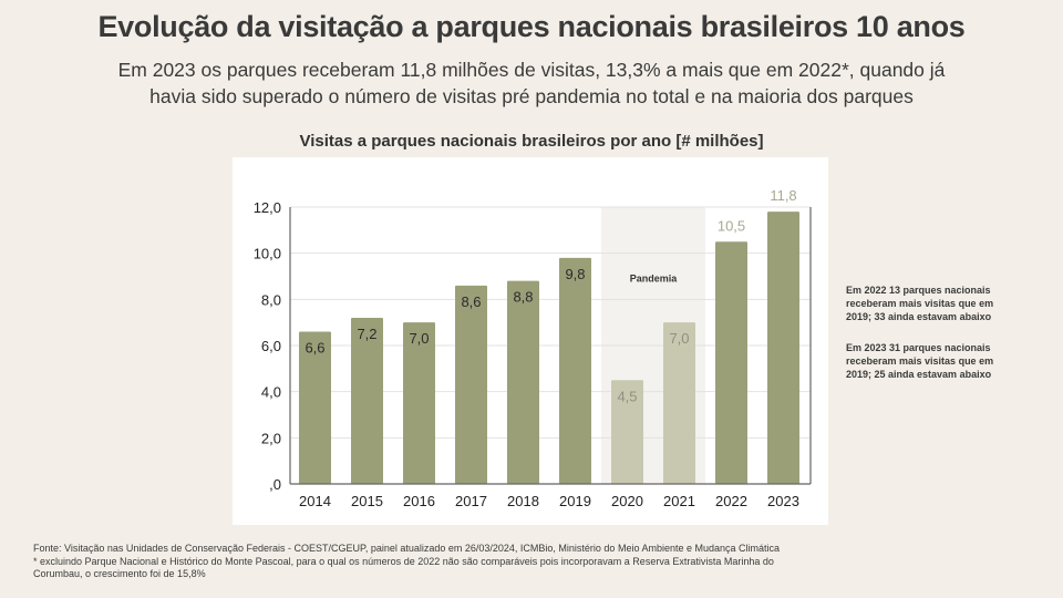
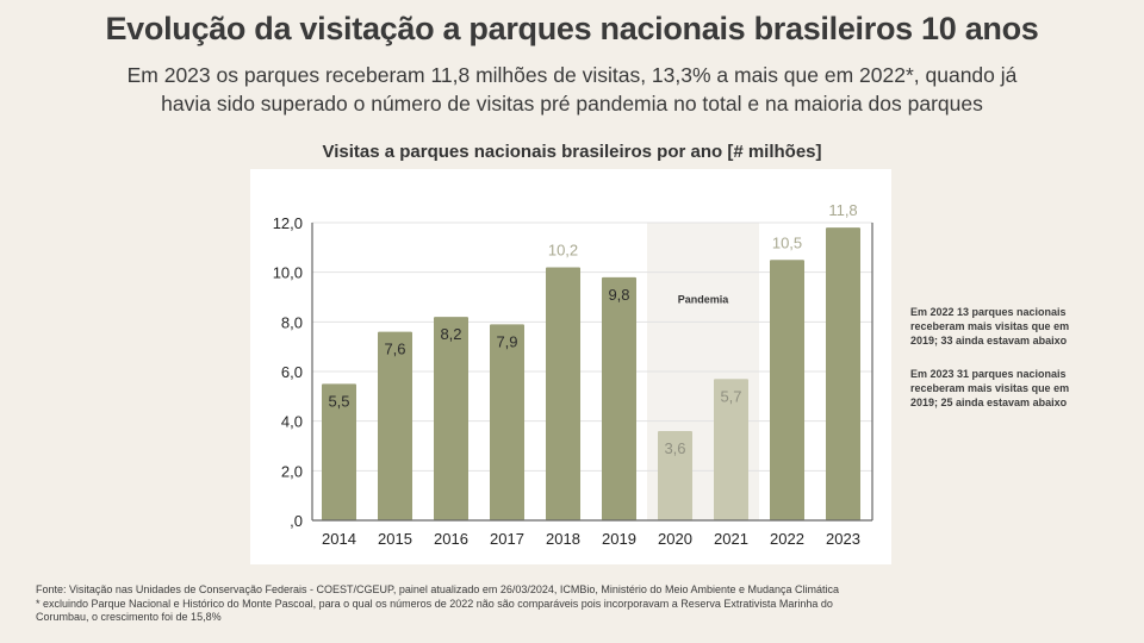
2014: 6,6 -> 5,5
2015: 7,2 -> 7,6
2016: 7,0 -> 8,2
2017: 8,6 -> 7,9
2018: 8,8 -> 10,2
2020: 4,5 -> 3,6
2021: 7,0 -> 5,7
